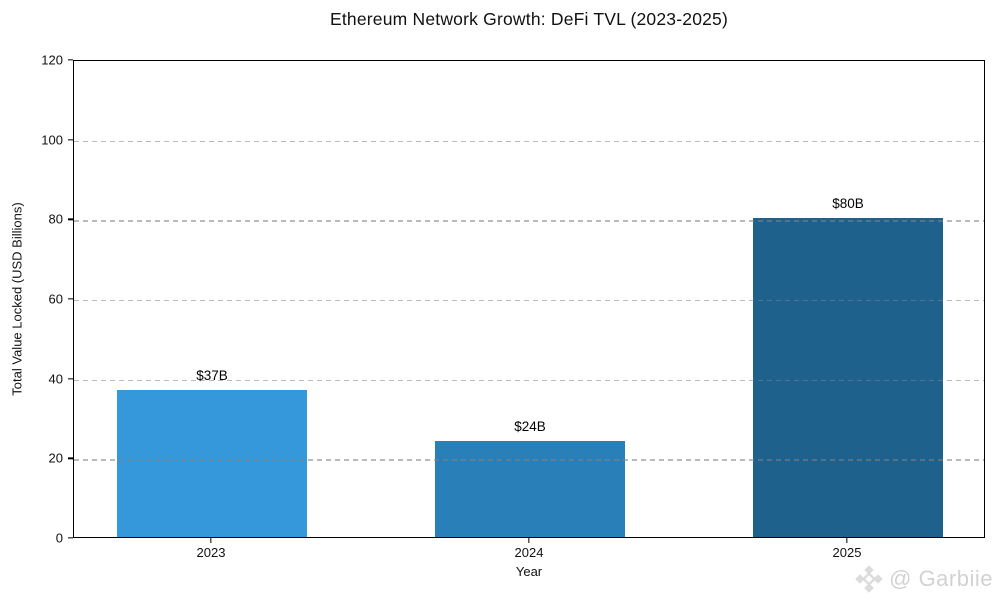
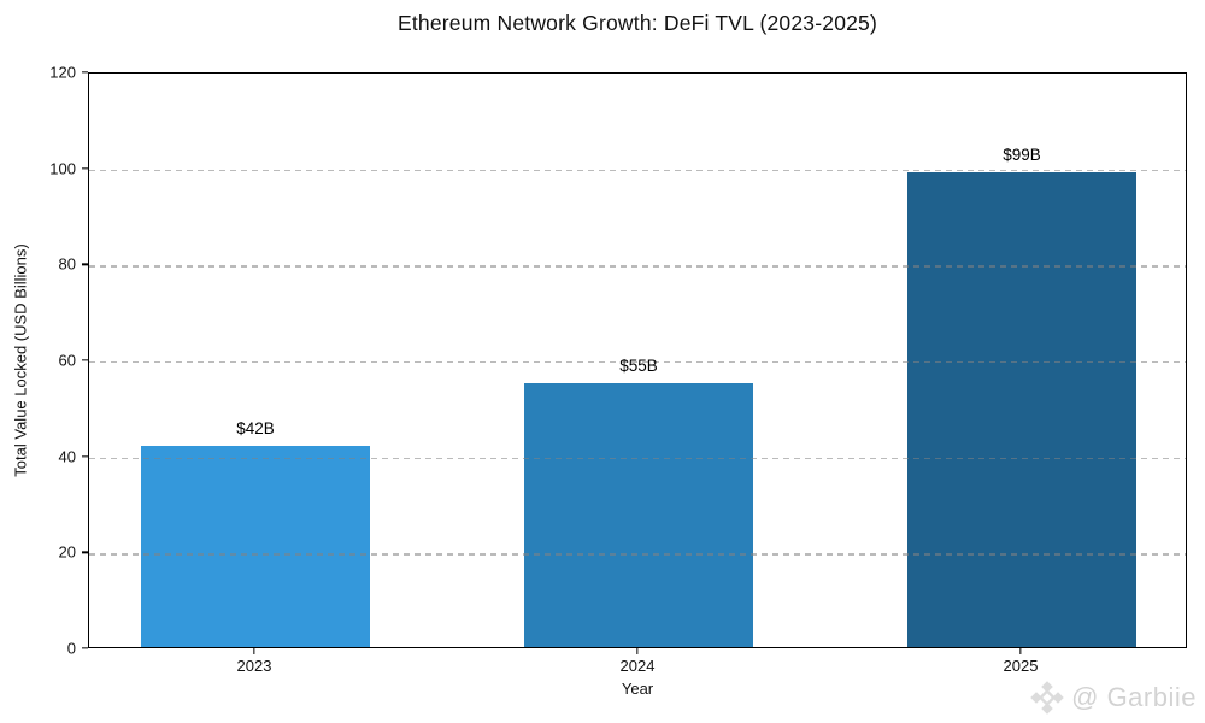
2023: $37B -> $42B
2024: $24B -> $55B
2025: $80B -> $99B
